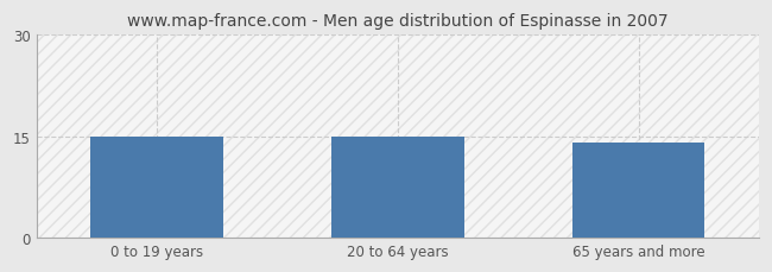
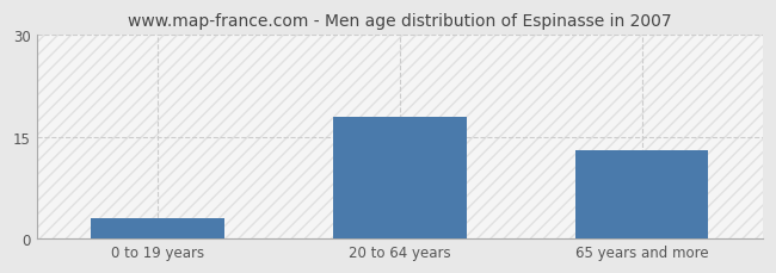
0 to 19 years: 15 -> 3
20 to 64 years: 15 -> 18
65 years and more: 14 -> 13
